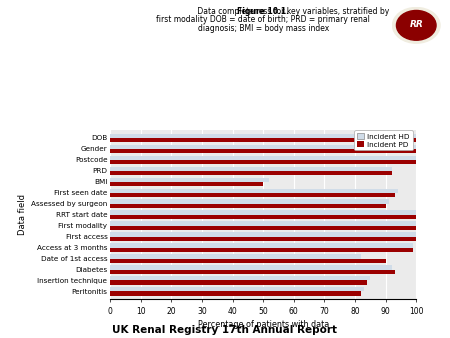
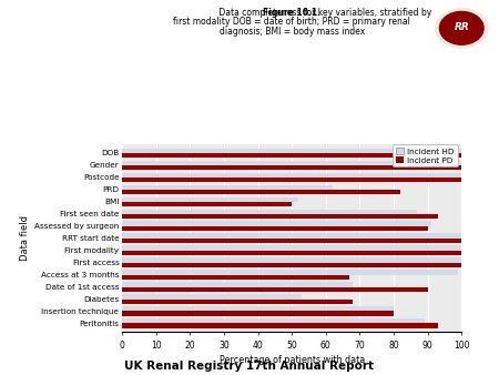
Incident HD/PRD: 92 -> 62
Incident PD/PRD: 92 -> 82
Incident HD/First seen date: 94 -> 87
Incident PD/Access at 3 months: 99 -> 67
Incident HD/Date of 1st access: 82 -> 68
Incident HD/Diabetes: 92 -> 53
Incident PD/Diabetes: 93 -> 68
Incident HD/Insertion technique: 85 -> 80
Incident PD/Insertion technique: 84 -> 80
Incident HD/Peritonitis: 83 -> 89
Incident PD/Peritonitis: 82 -> 93
